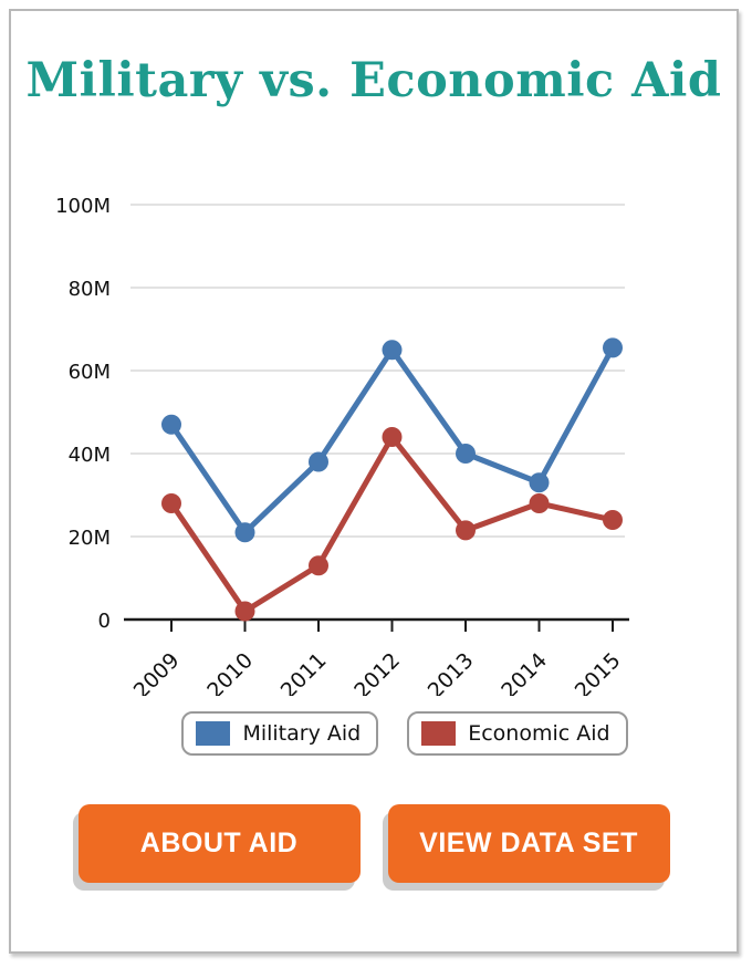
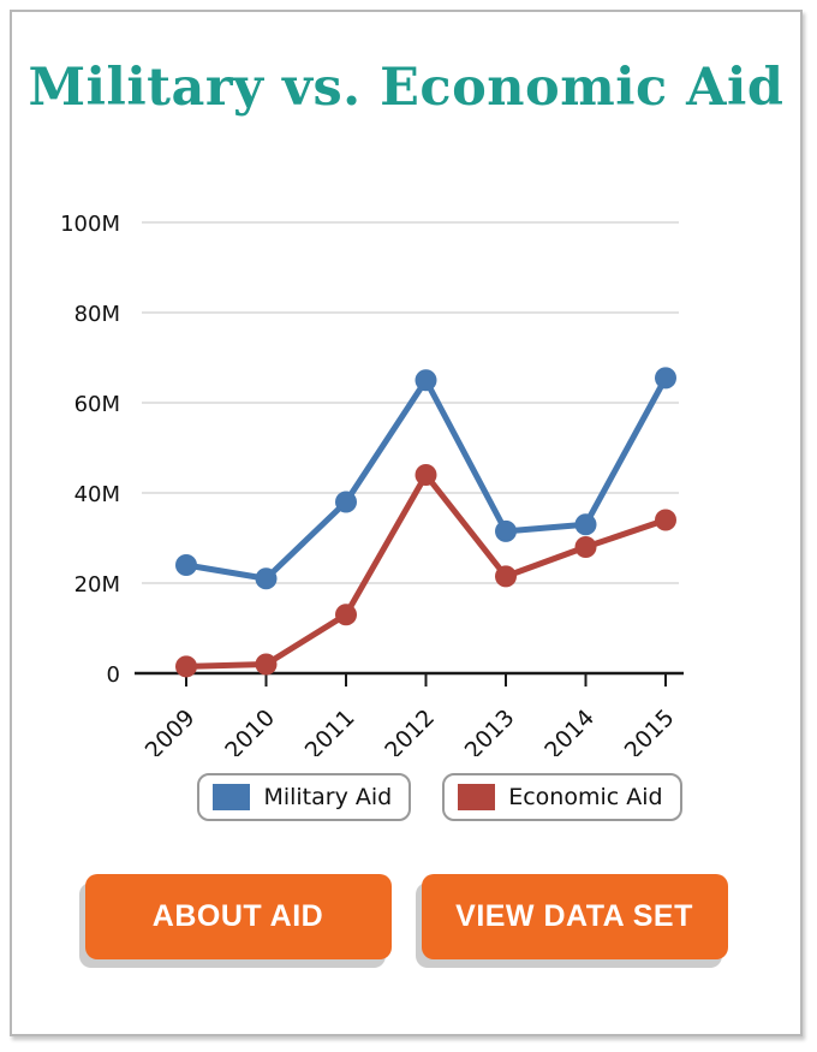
Military Aid/2009: 47M -> 24M
Economic Aid/2009: 28M -> 2M
Military Aid/2013: 40M -> 32M
Economic Aid/2015: 24M -> 34M
